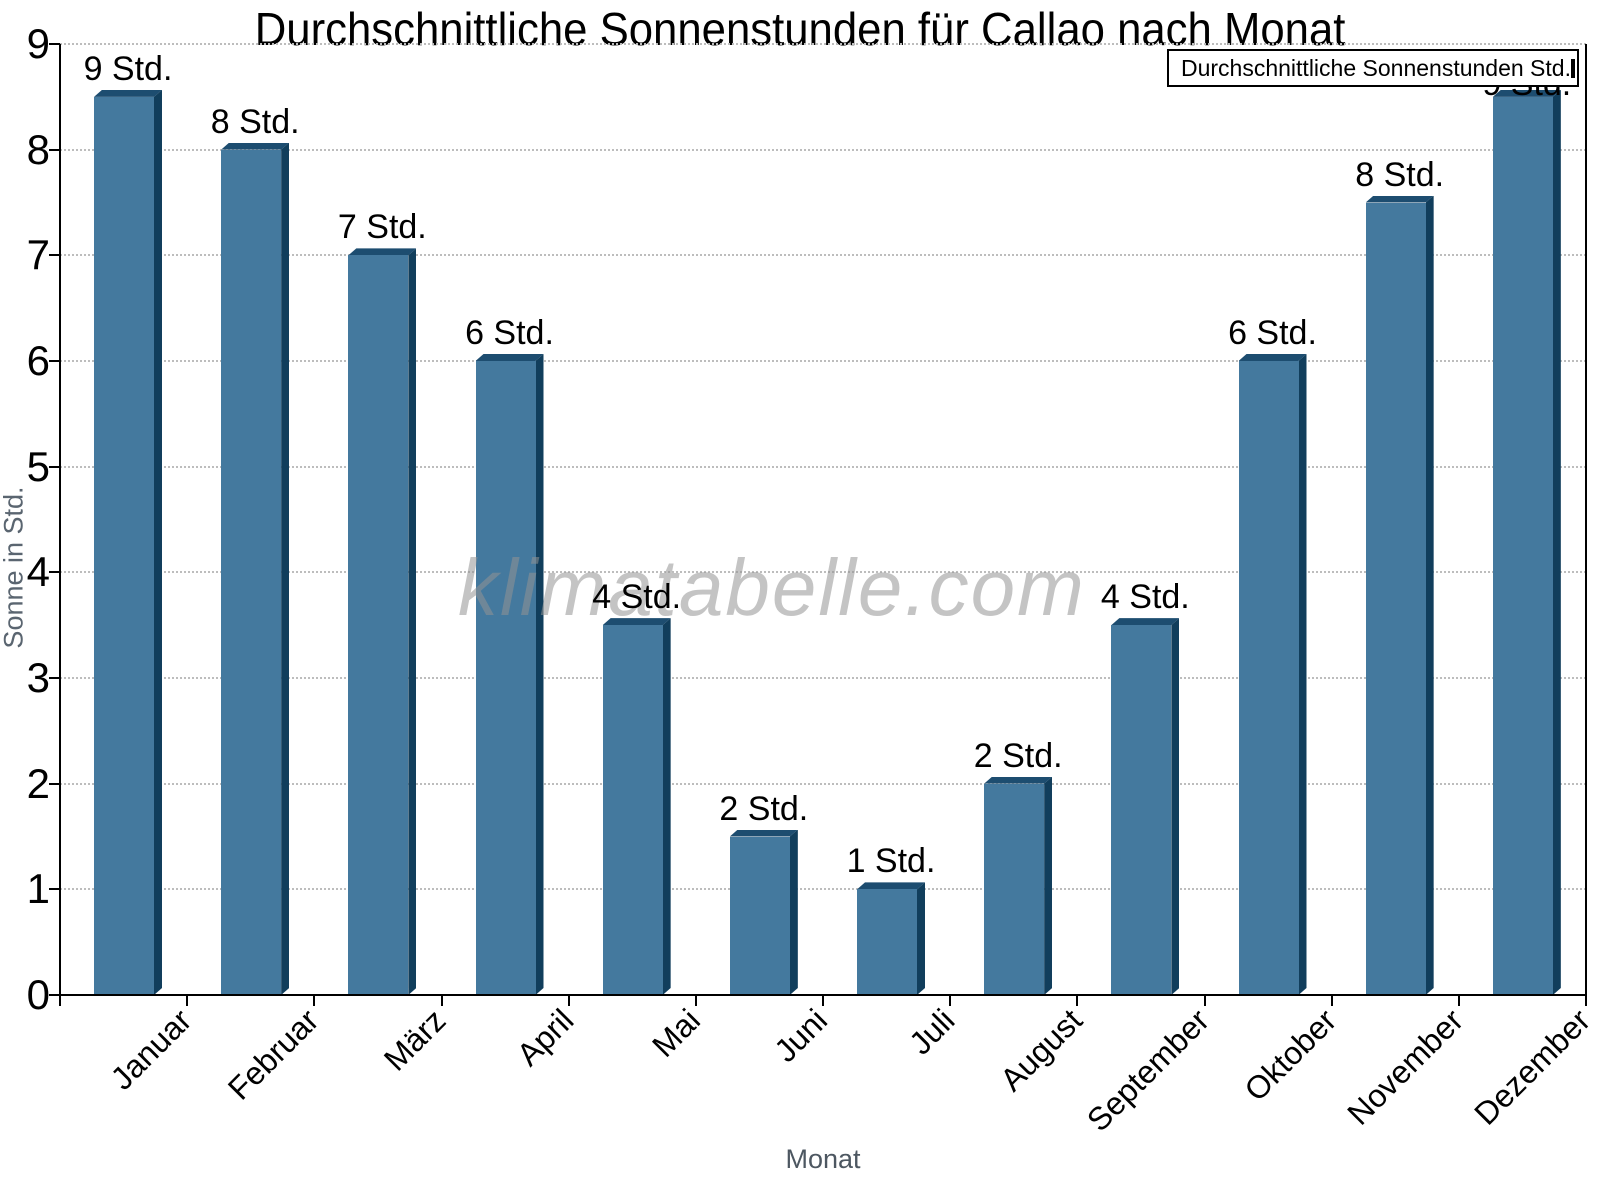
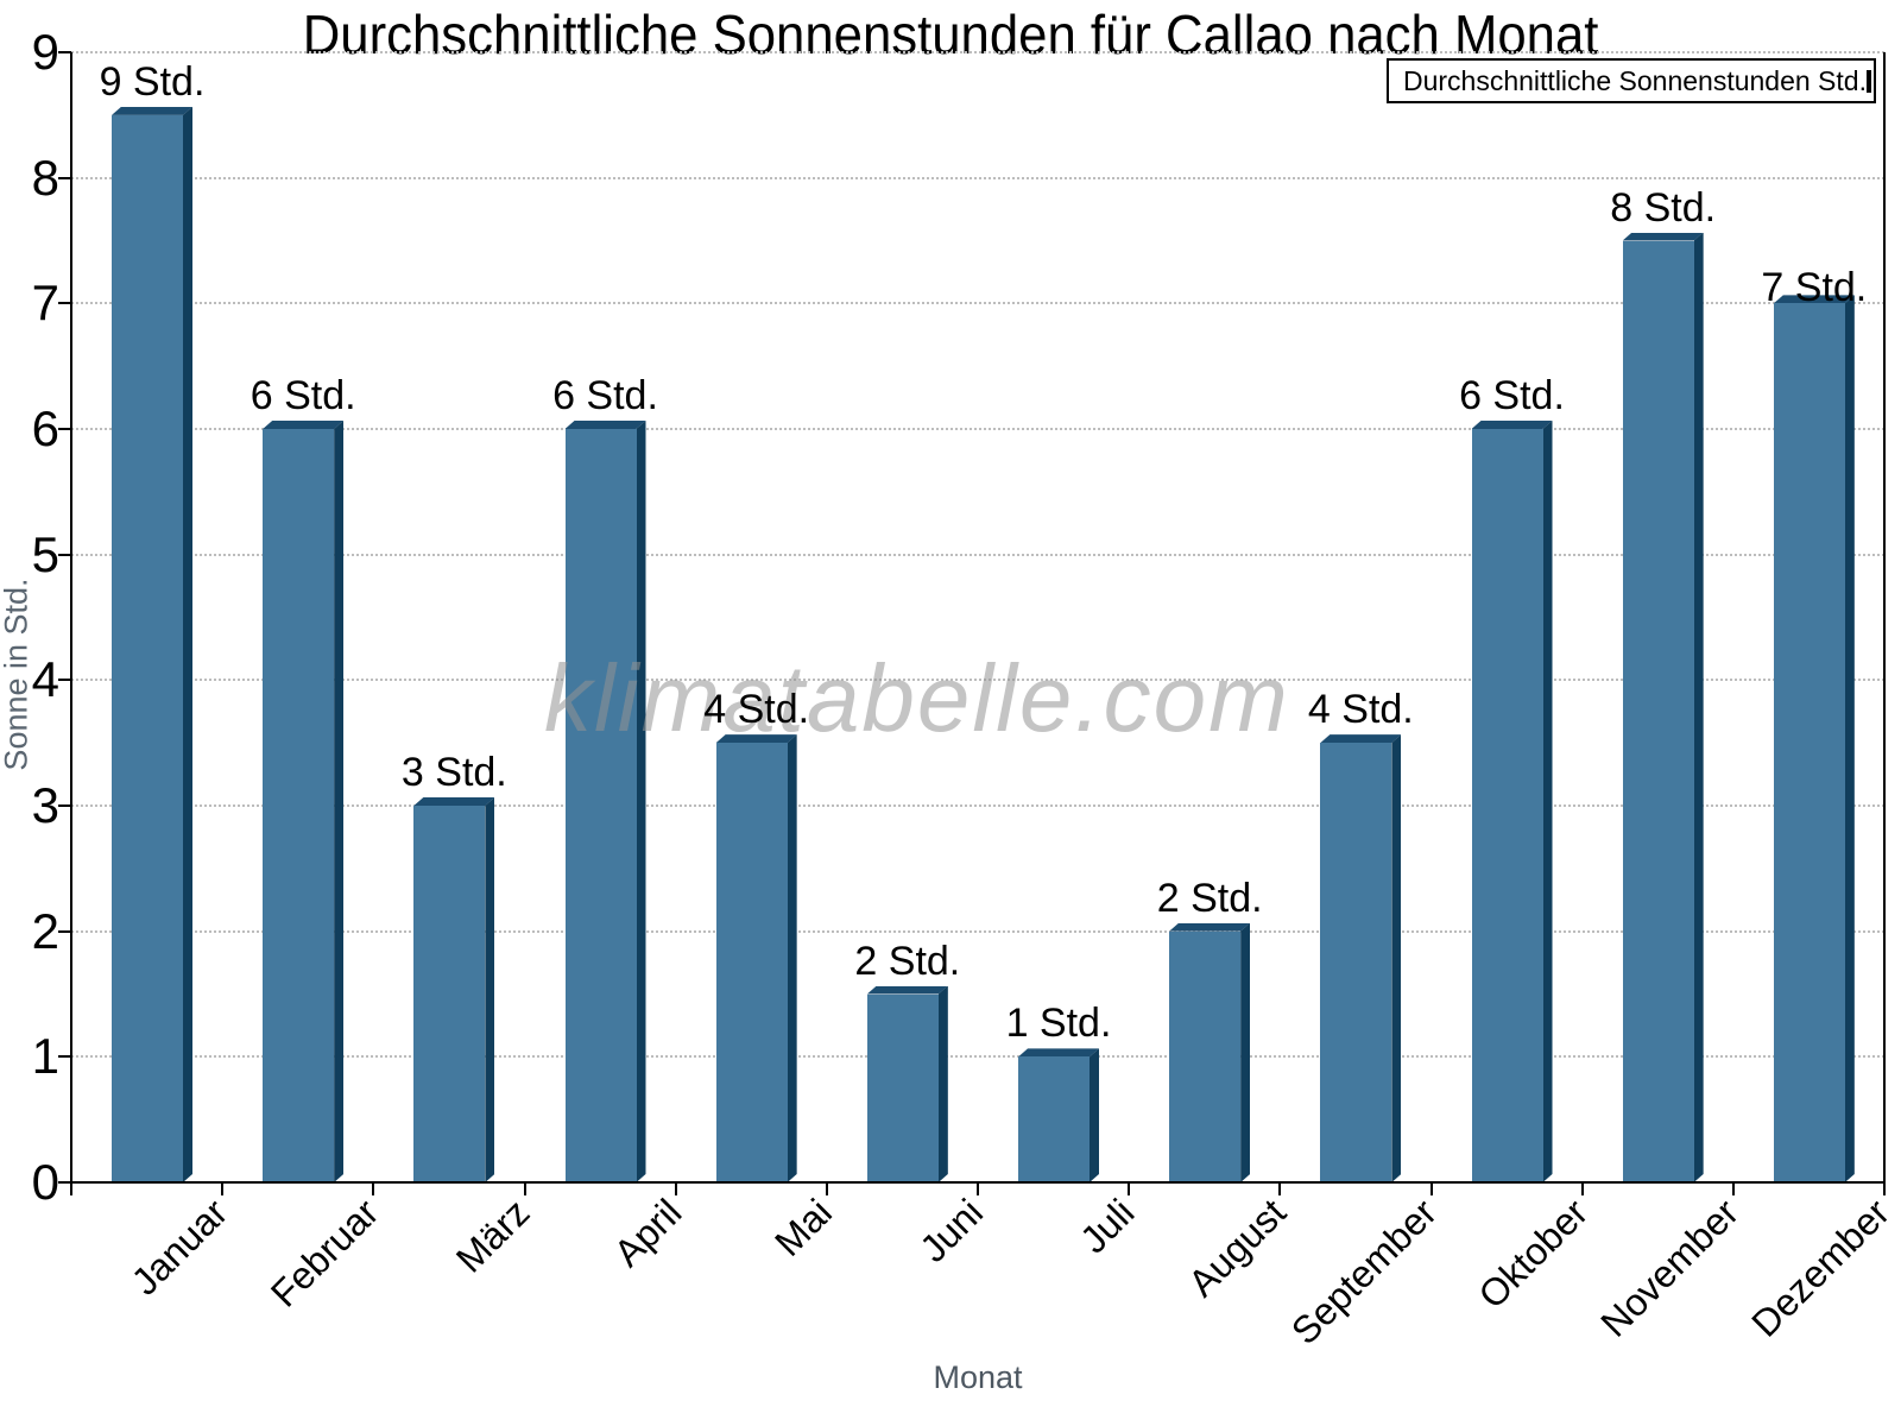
Februar: 8 -> 6
März: 7 -> 3
Dezember: 9 -> 7
